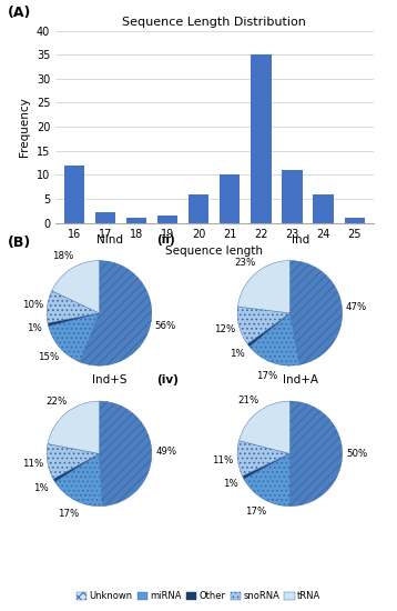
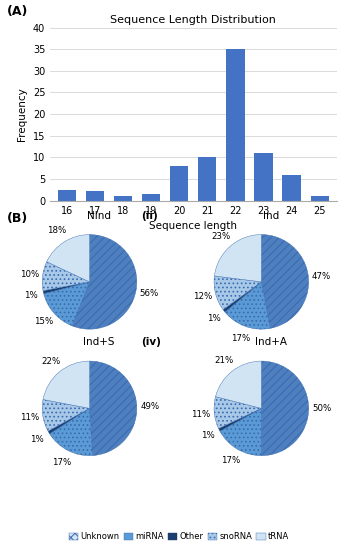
16: 12.0 -> 2.5
20: 6.0 -> 8.0
